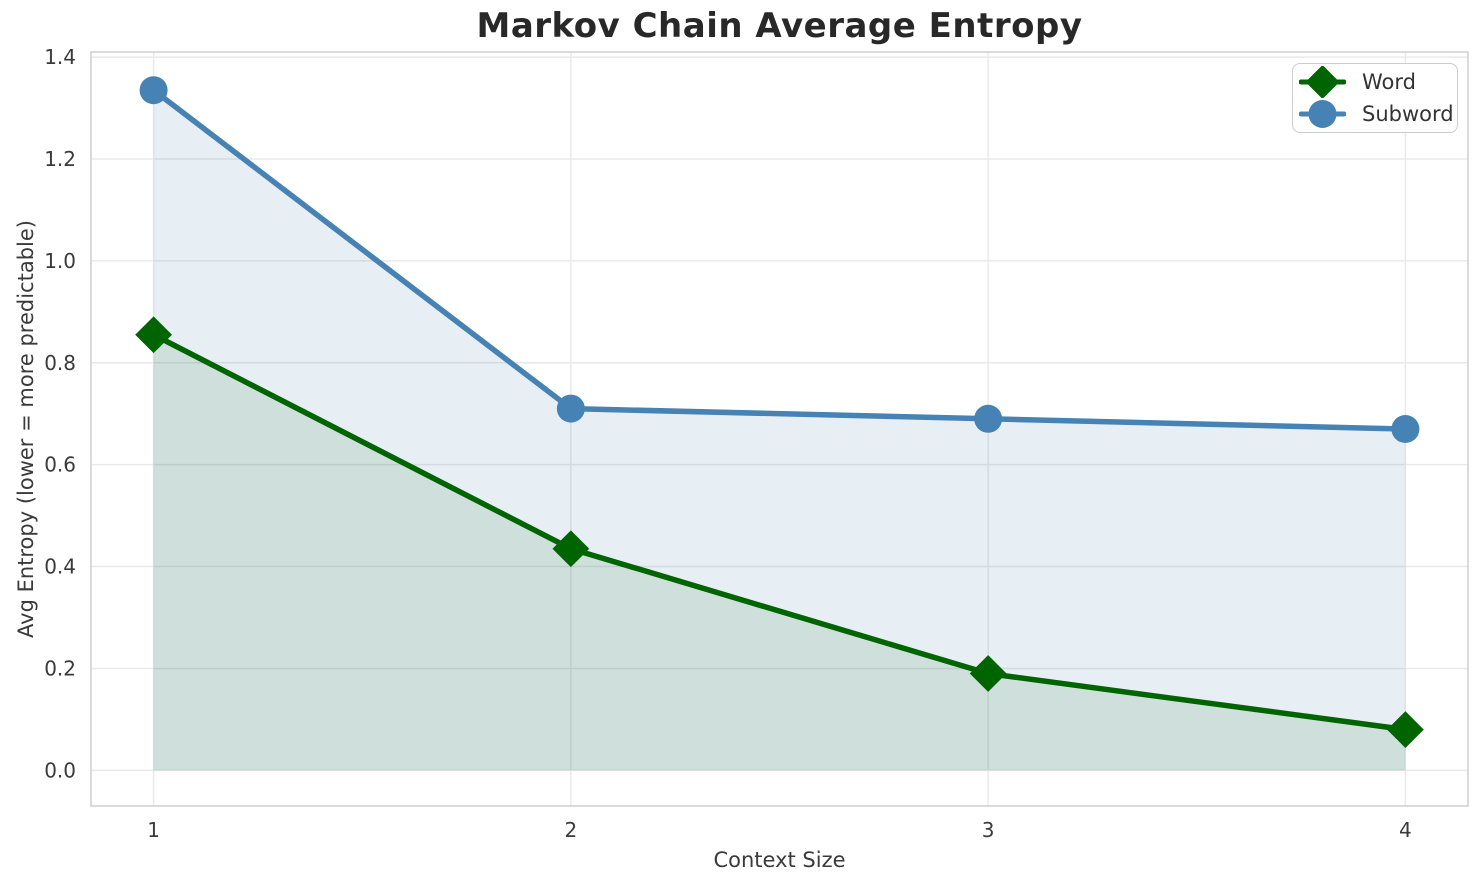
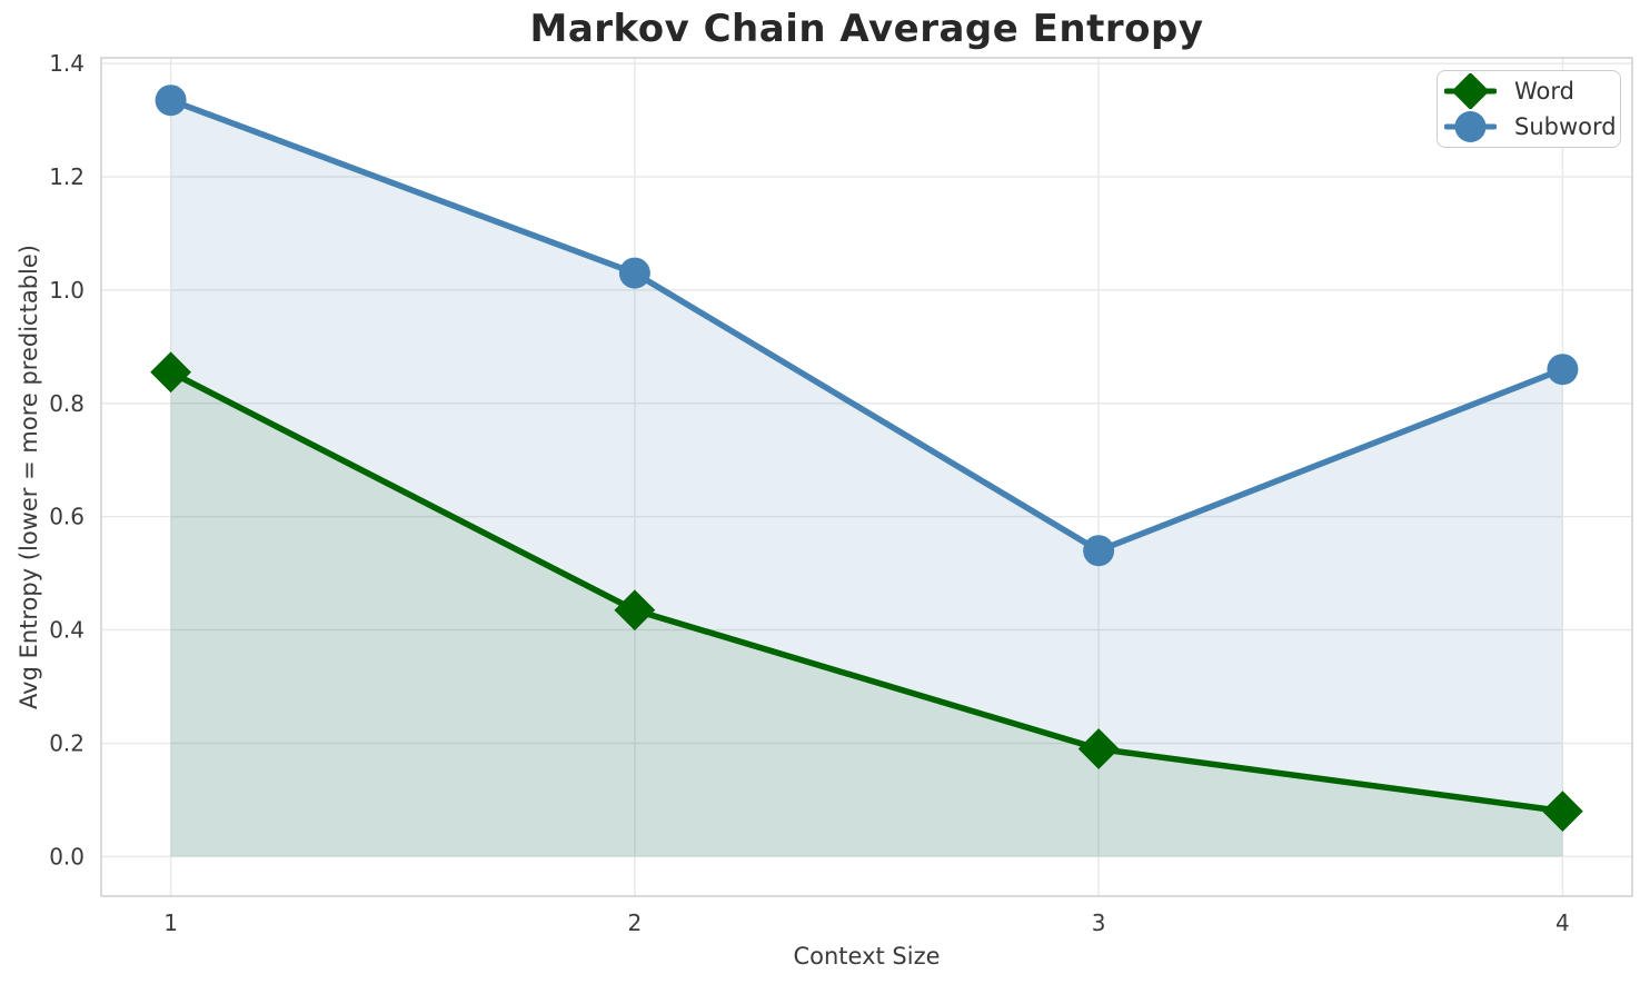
Subword/2: 0.71 -> 1.03
Subword/3: 0.69 -> 0.54
Subword/4: 0.67 -> 0.86
